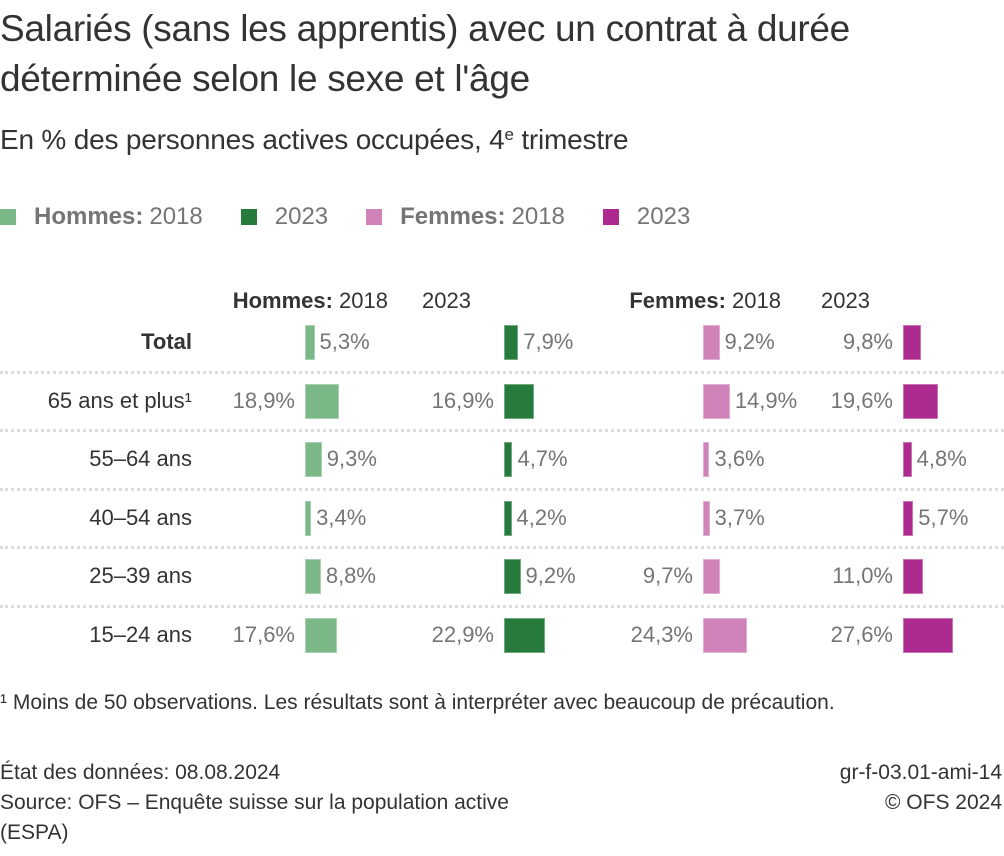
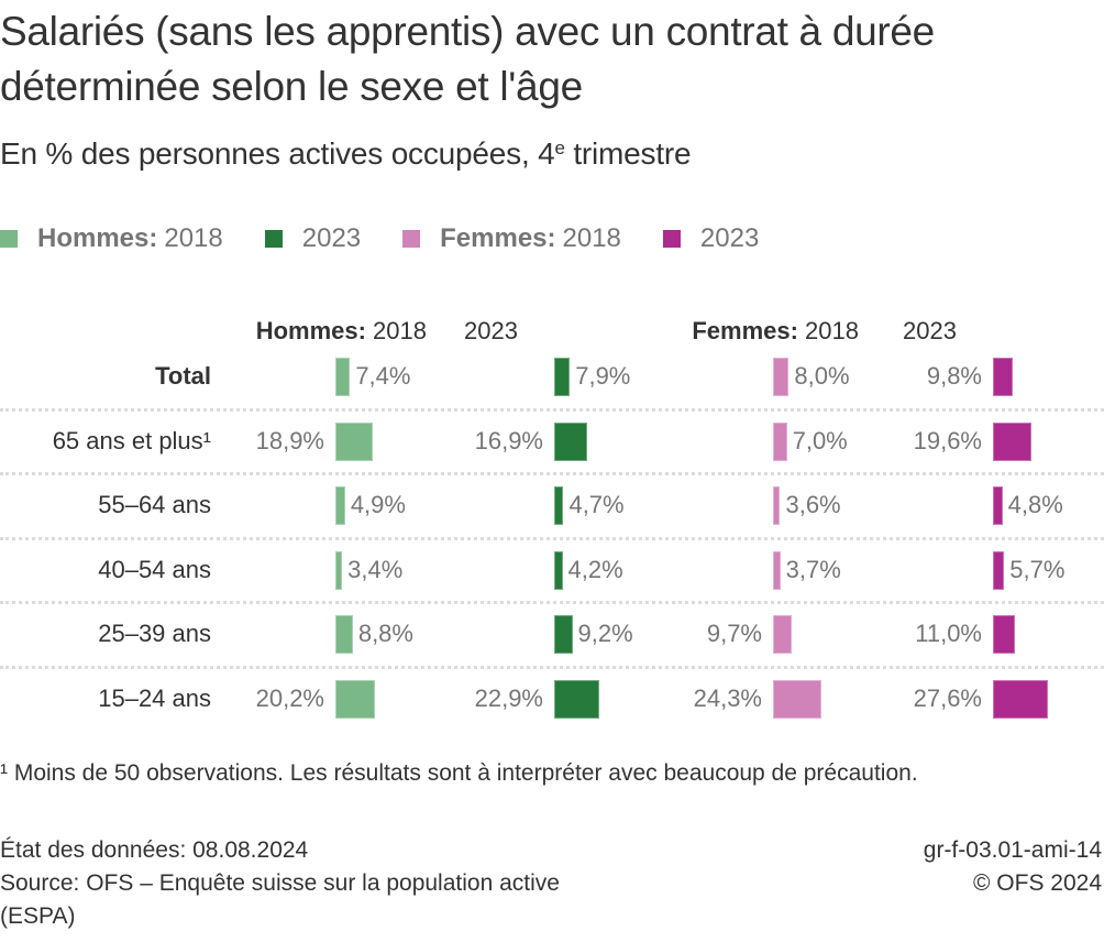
Hommes: 2018/Total: 5,3% -> 7,4%
Femmes: 2018/Total: 9,2% -> 8,0%
Femmes: 2018/65 ans et plus¹: 14,9% -> 7,0%
Hommes: 2018/55–64 ans: 9,3% -> 4,9%
Hommes: 2018/15–24 ans: 17,6% -> 20,2%
